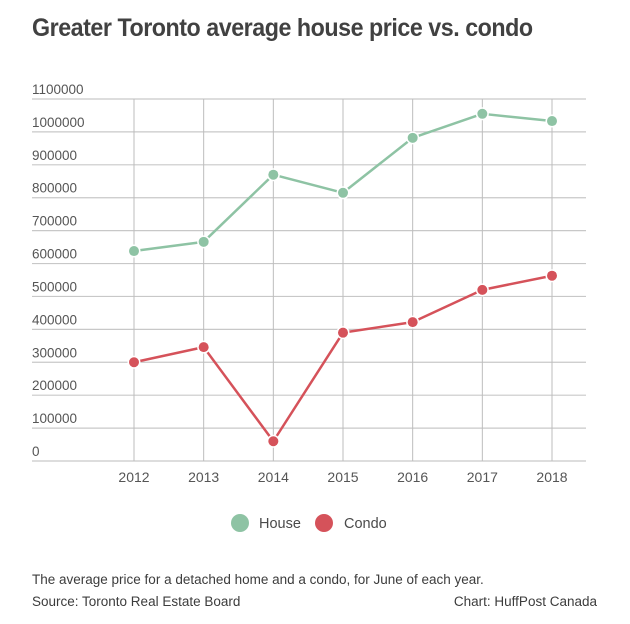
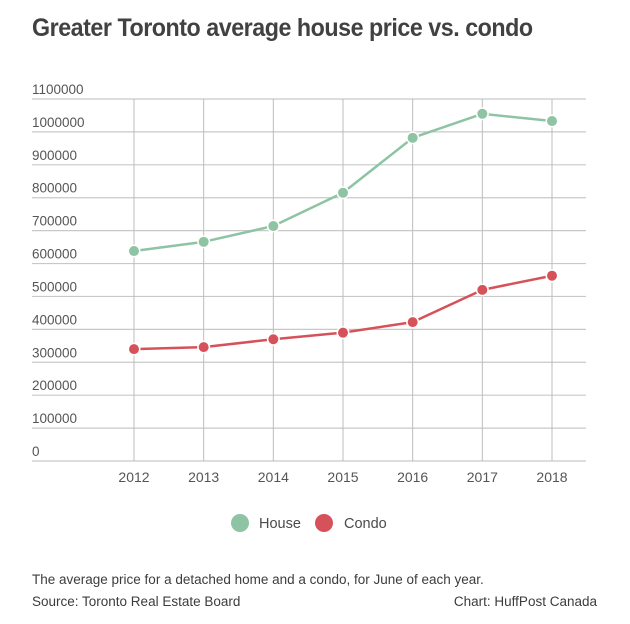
Condo/2012: 300000 -> 340000
House/2014: 870000 -> 710000
Condo/2014: 60000 -> 370000
